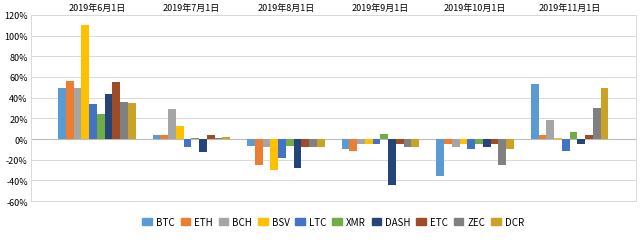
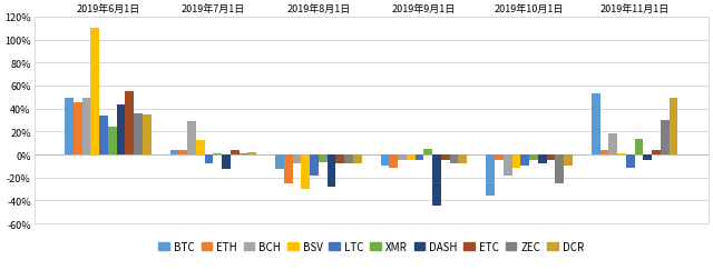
ETH/2019年6月1日: 56% -> 45%
BTC/2019年8月1日: -7% -> -13%
BCH/2019年10月1日: -8% -> -18%
BSV/2019年10月1日: -5% -> -12%
XMR/2019年11月1日: 7% -> 14%
